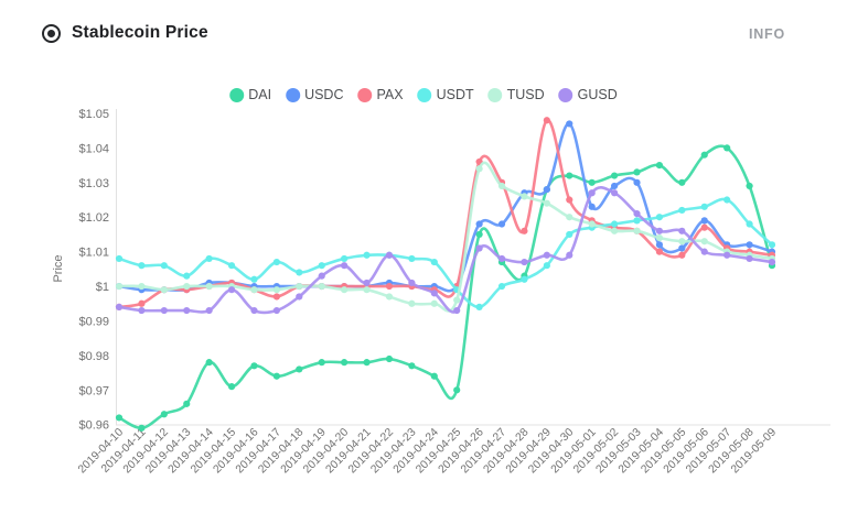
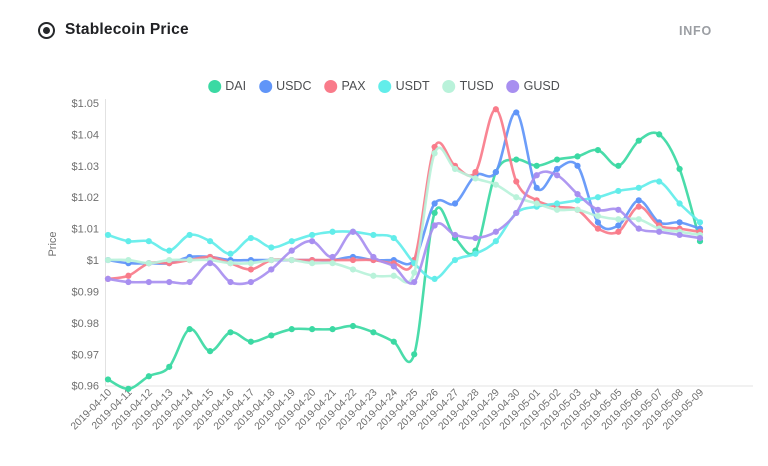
PAX/2019-04-28: $1.016 -> $1.028
GUSD/2019-04-30: $1.009 -> $1.015
